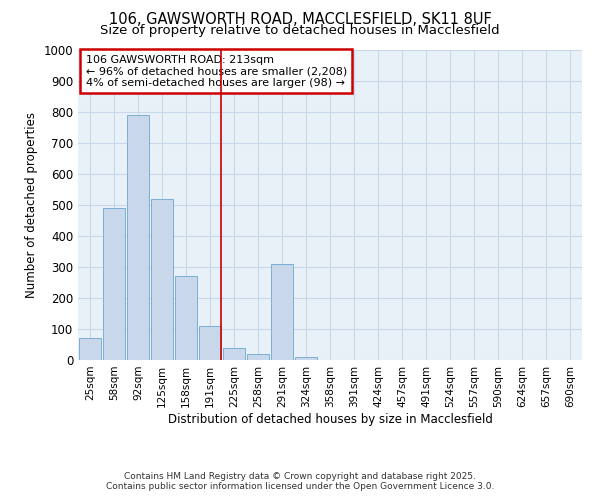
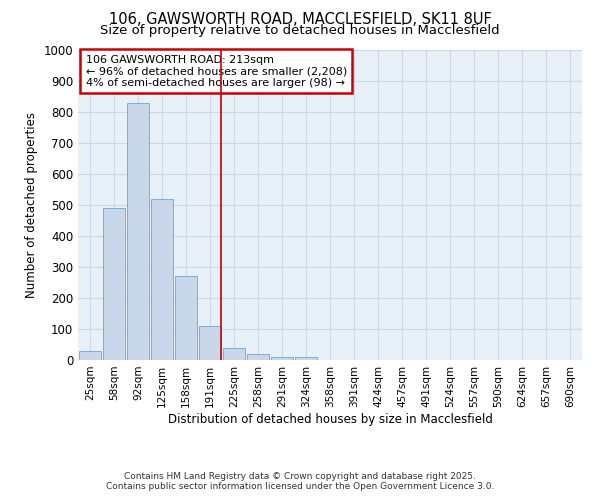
25sqm: 70 -> 30
92sqm: 790 -> 830
291sqm: 310 -> 10
